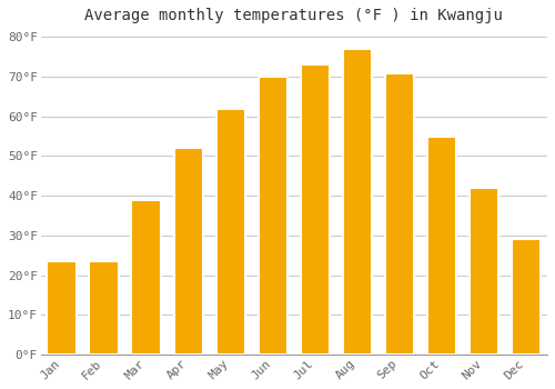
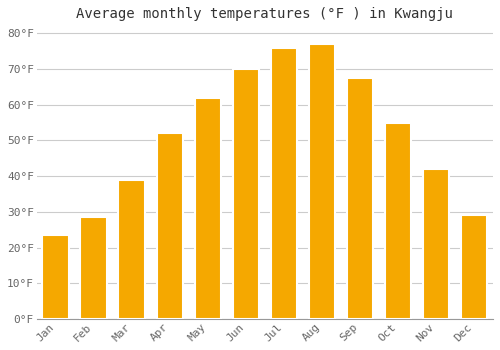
Feb: 23.5°F -> 28.5°F
Jul: 73.0°F -> 76.0°F
Sep: 71.0°F -> 67.5°F
